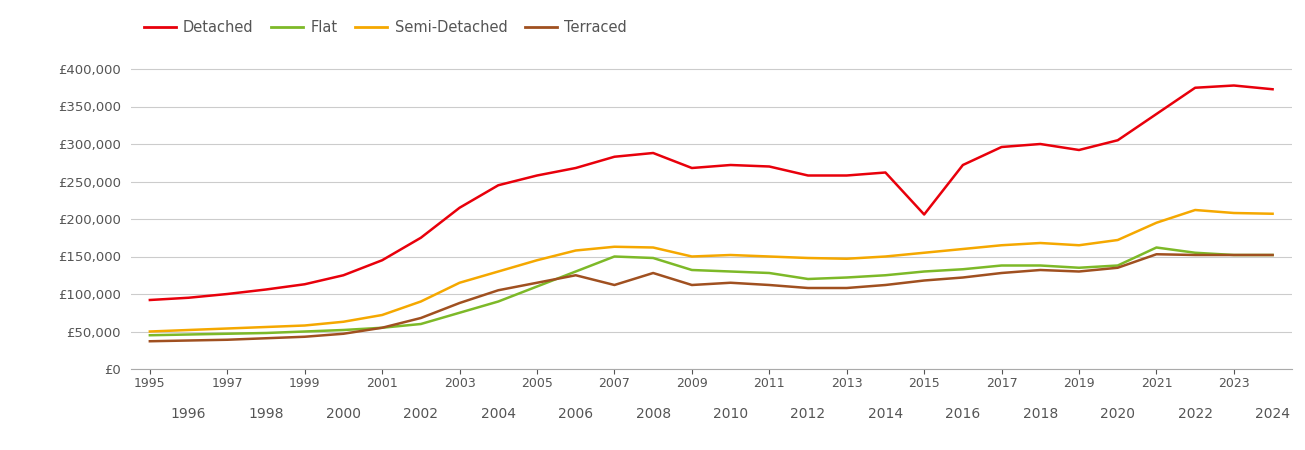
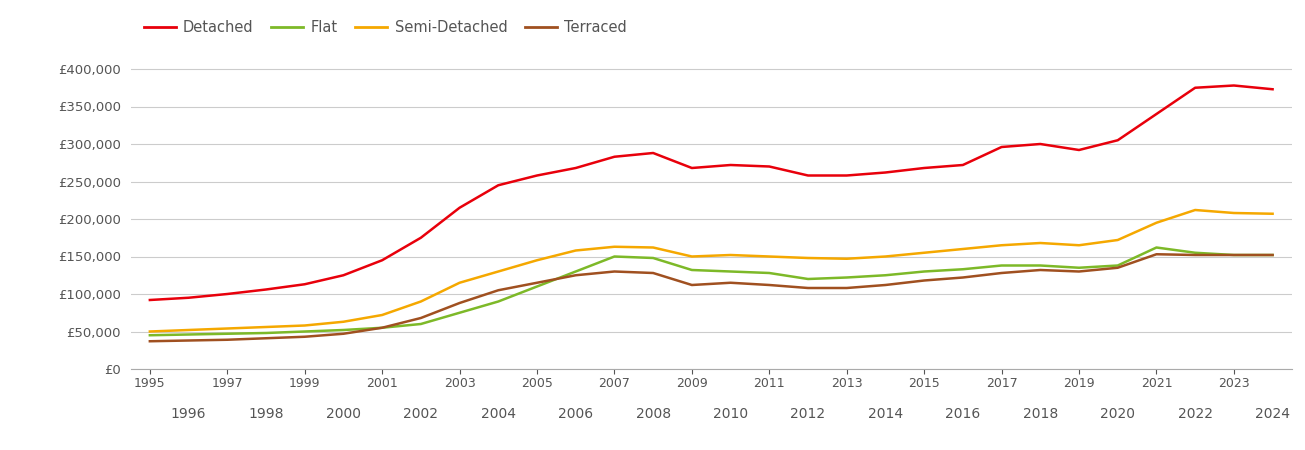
Terraced/2007: £112,000 -> £130,000
Detached/2015: £206,000 -> £268,000
